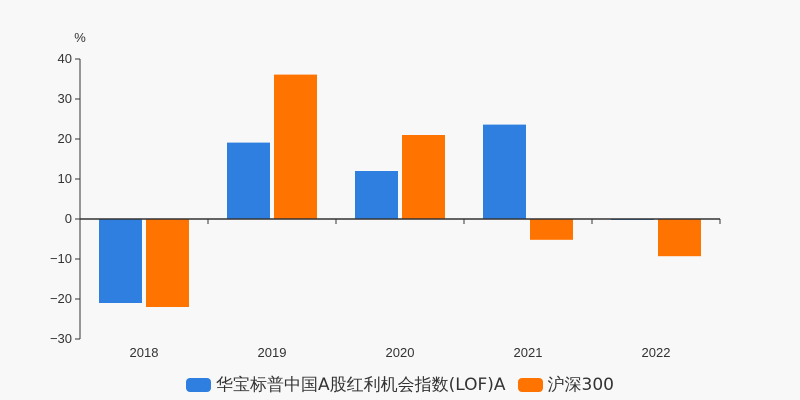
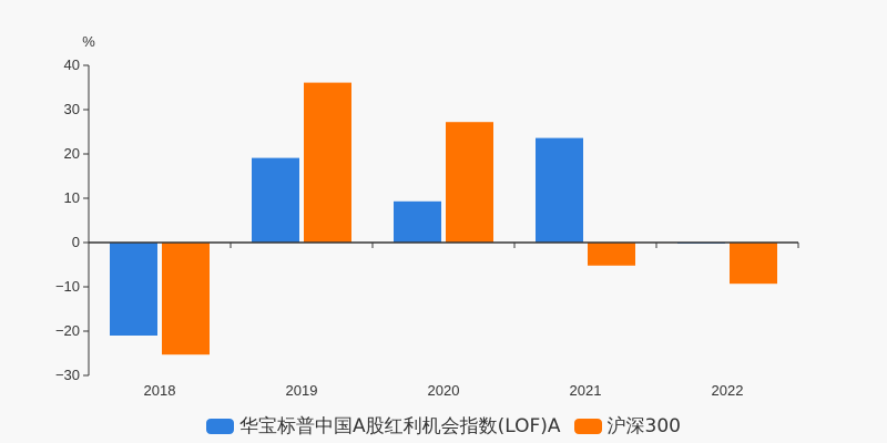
沪深300/2018: -22 -> -25
华宝标普中国A股红利机会指数(LOF)A/2020: 12 -> 9
沪深300/2020: 21 -> 27
